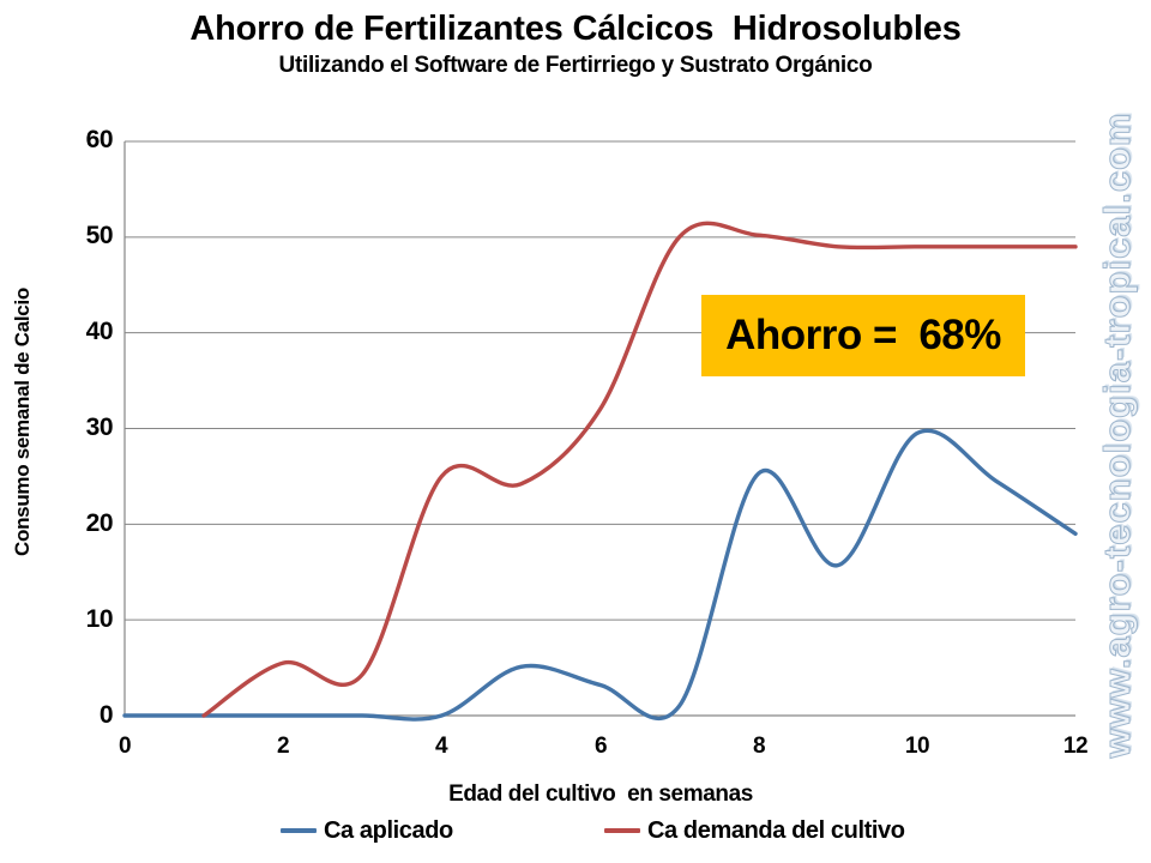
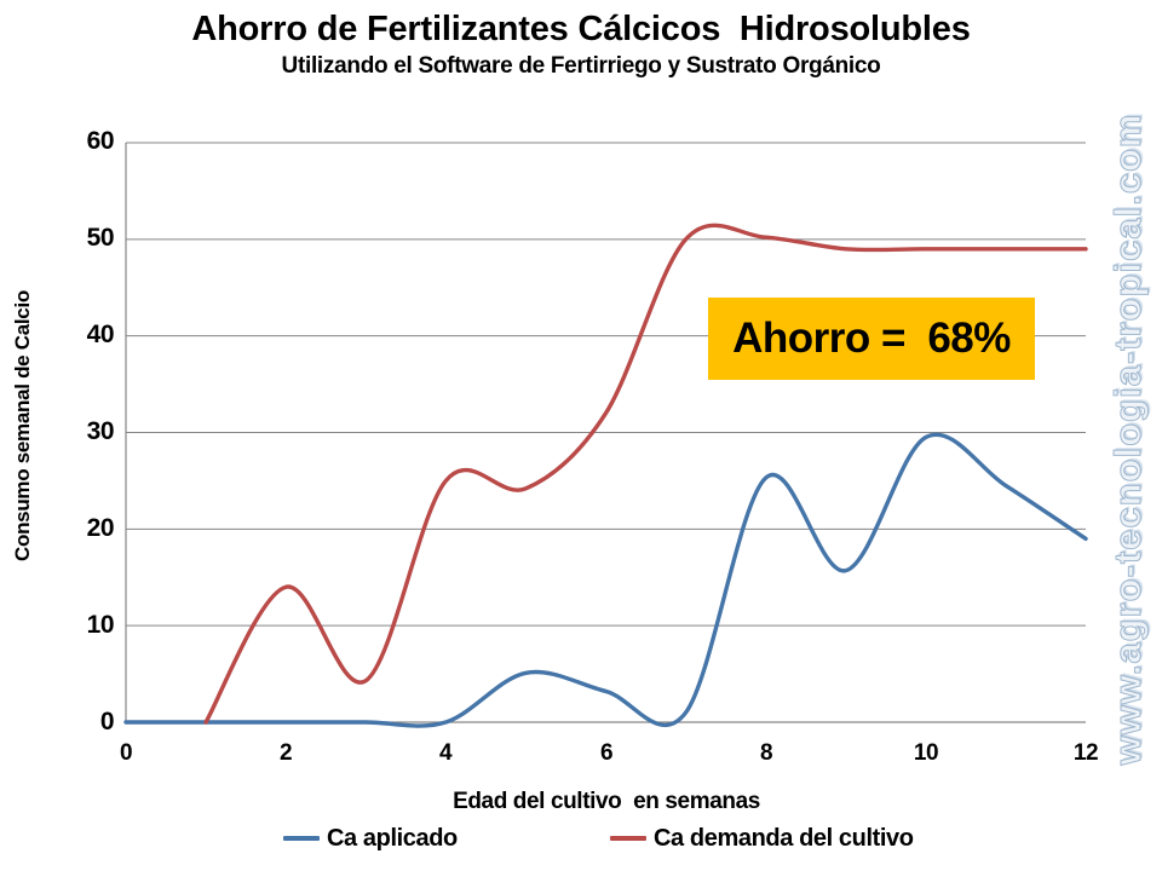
Ca demanda del cultivo/2: 6 -> 14
